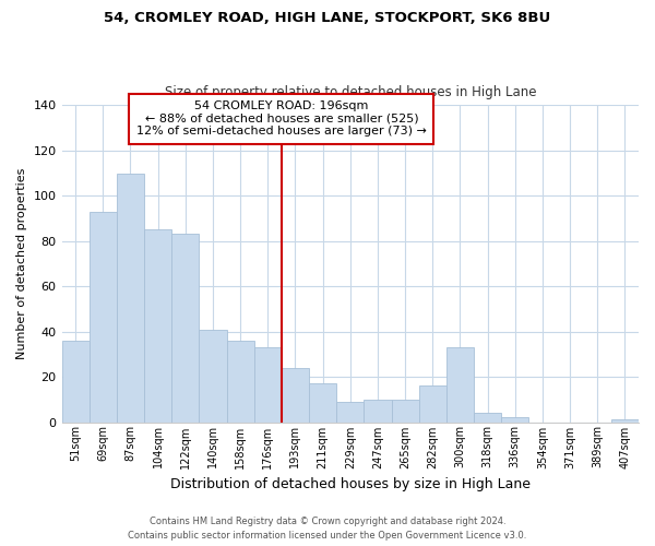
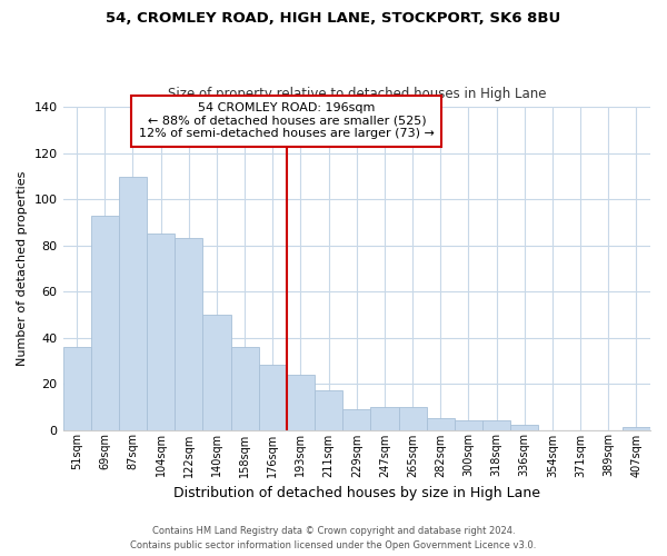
140sqm: 41 -> 50
176sqm: 33 -> 28
282sqm: 16 -> 5
300sqm: 33 -> 4
